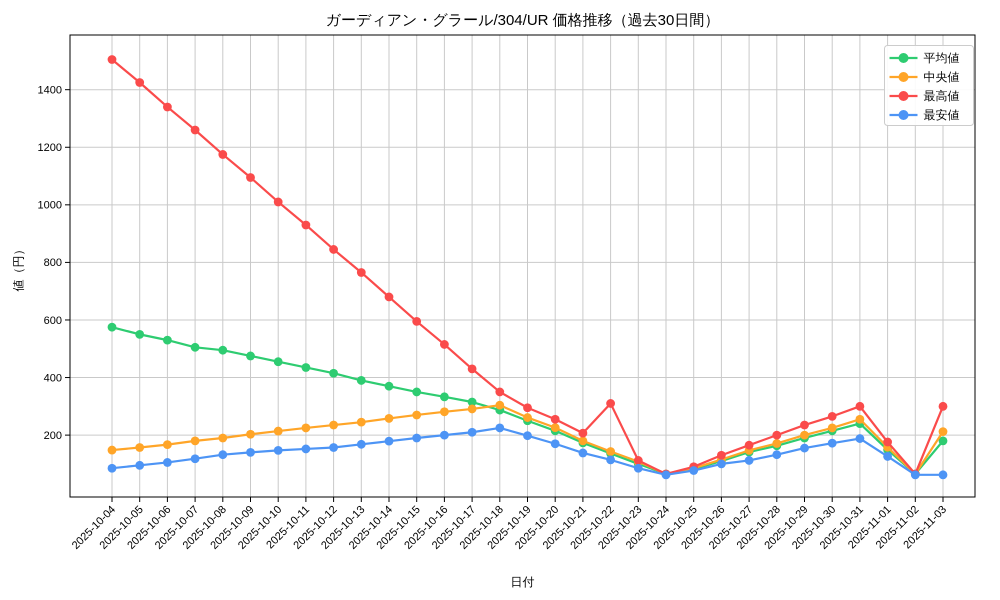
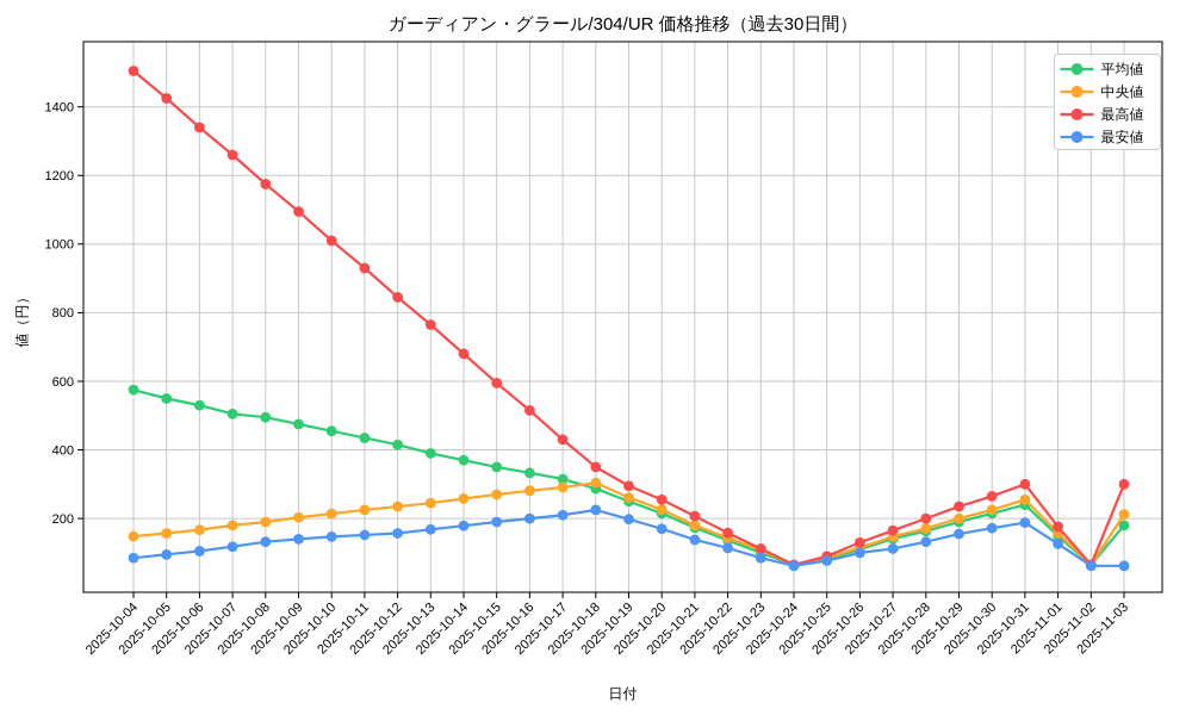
最高値/2025-10-22: 310 -> 160
